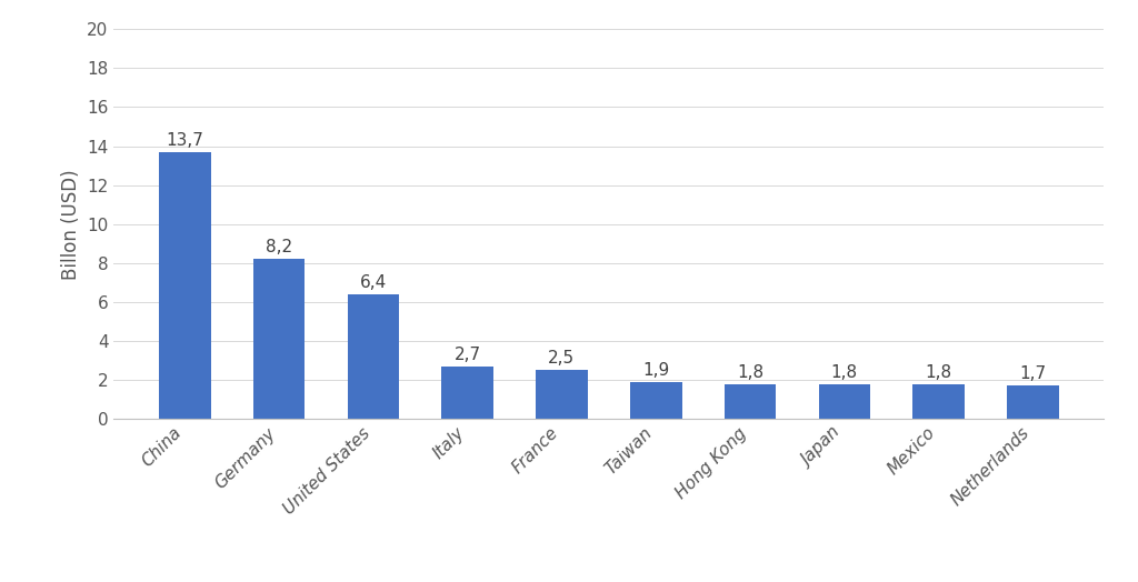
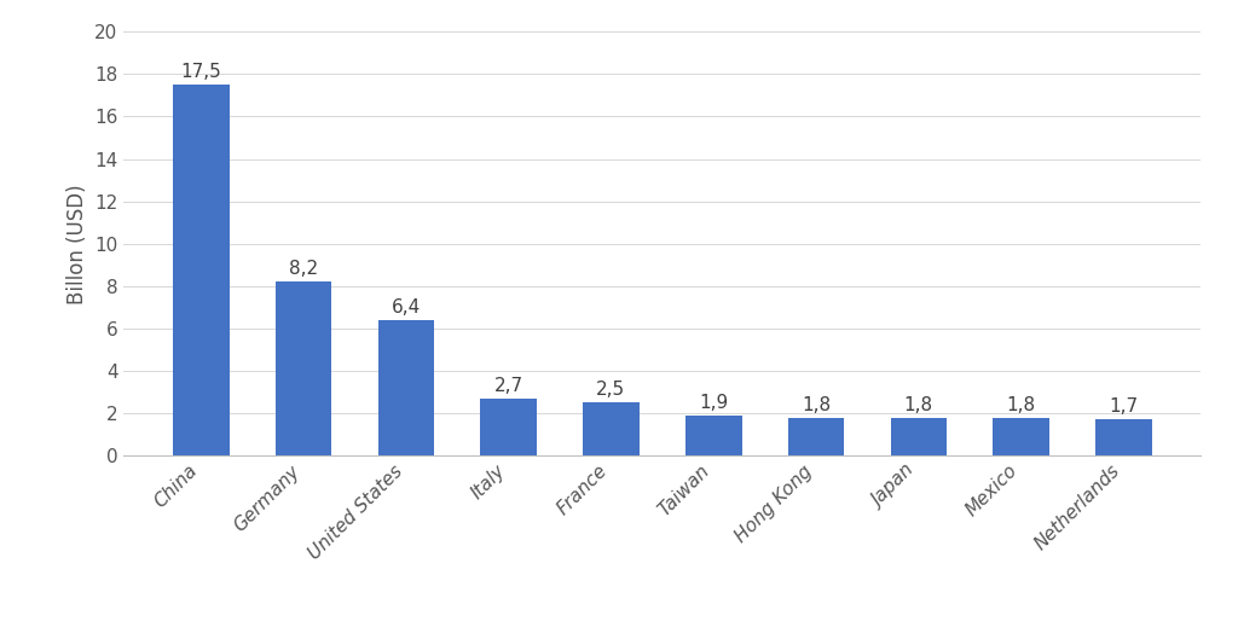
China: 13,7 -> 17,5
